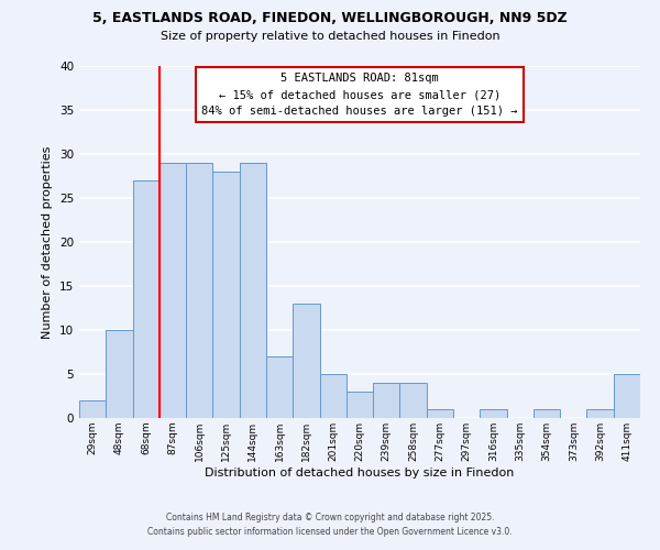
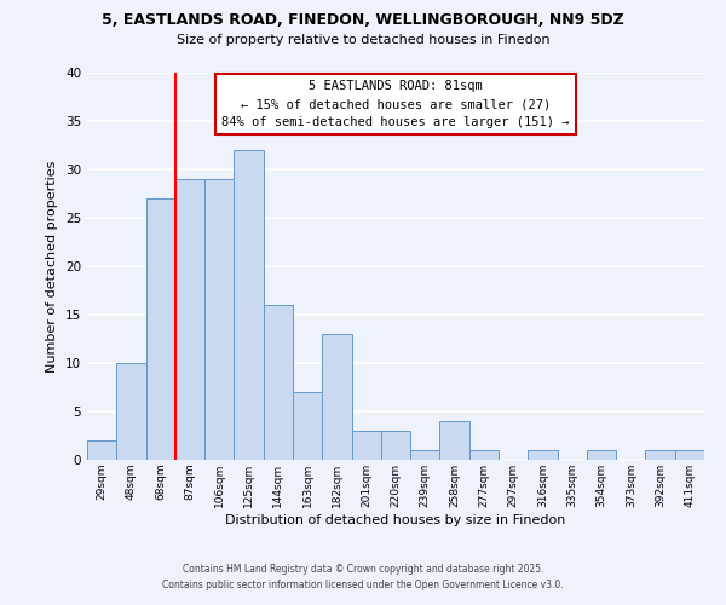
125sqm: 28 -> 32
144sqm: 29 -> 16
201sqm: 5 -> 3
239sqm: 4 -> 1
411sqm: 5 -> 1
